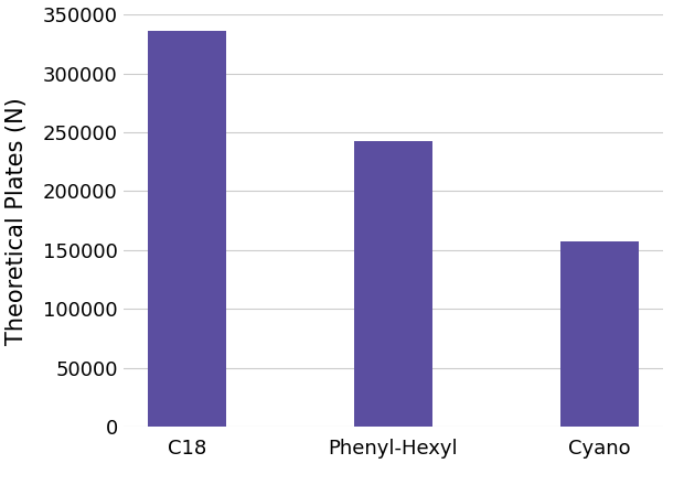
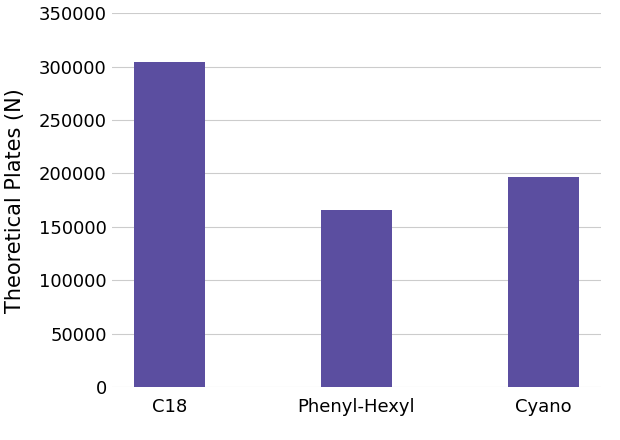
C18: 336000 -> 304000
Phenyl-Hexyl: 243000 -> 166000
Cyano: 157000 -> 197000
